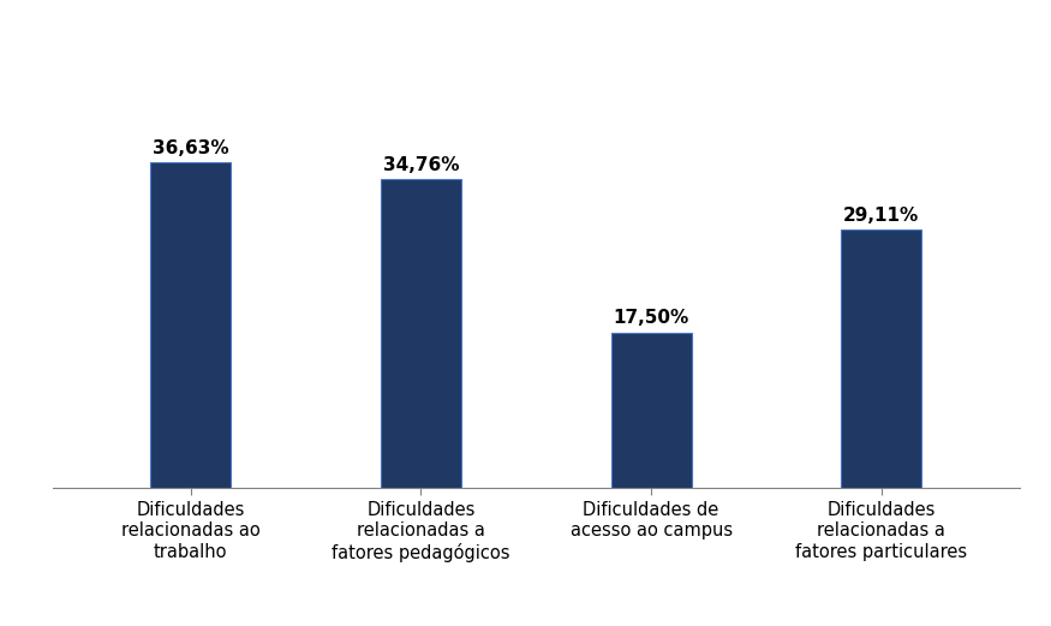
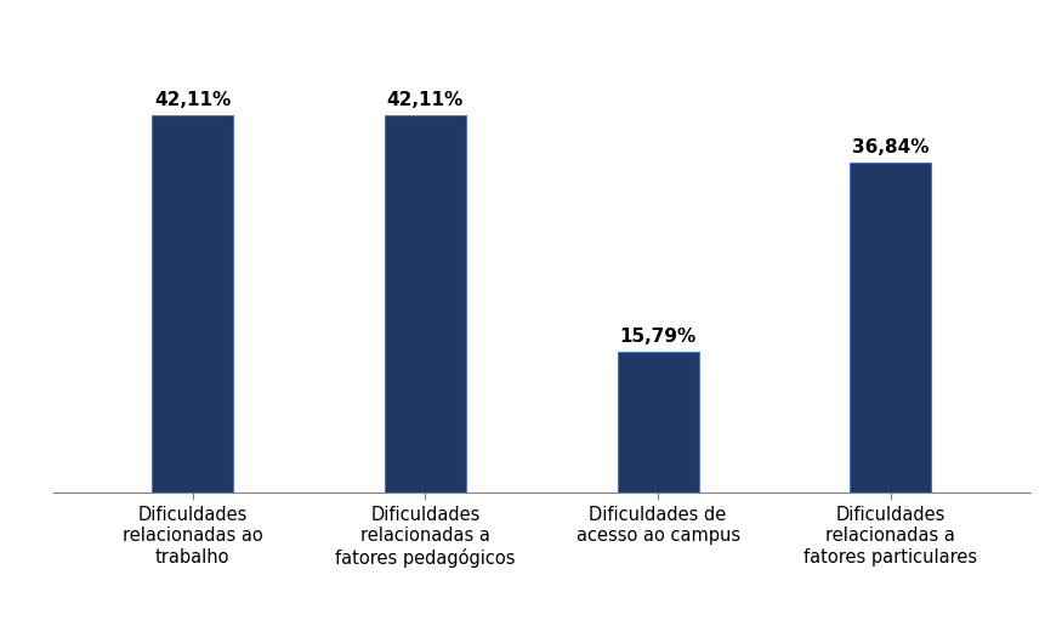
Dificuldades relacionadas ao trabalho: 36,63% -> 42,11%
Dificuldades relacionadas a fatores pedagógicos: 34,76% -> 42,11%
Dificuldades de acesso ao campus: 17,50% -> 15,79%
Dificuldades relacionadas a fatores particulares: 29,11% -> 36,84%
